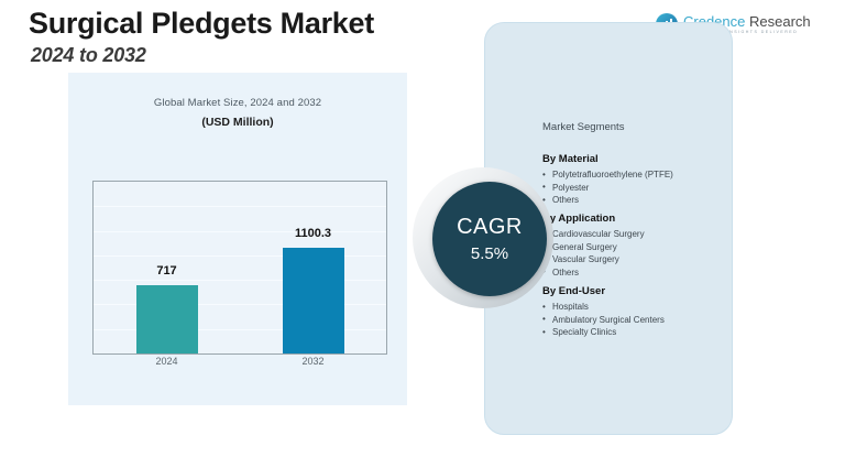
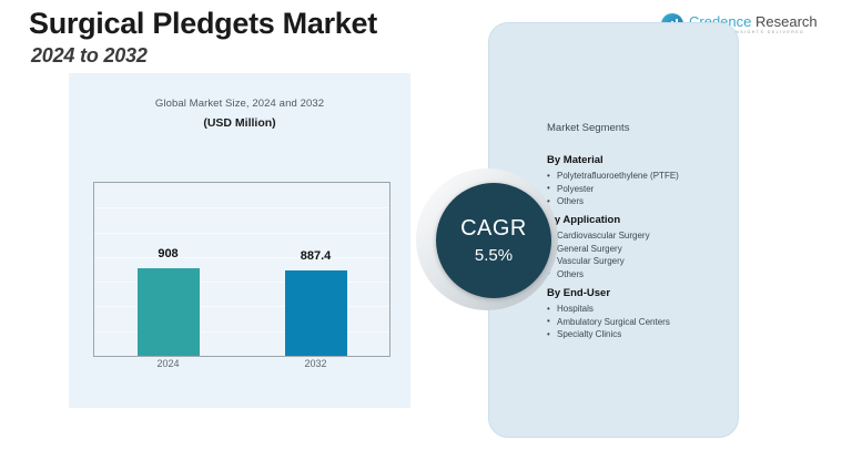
2024: 717 -> 908
2032: 1100.3 -> 887.4
